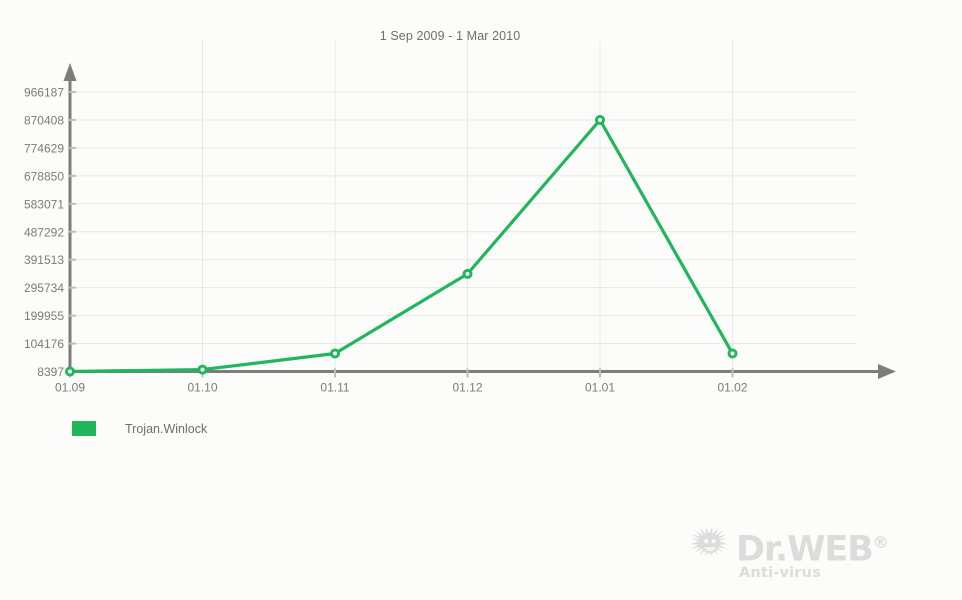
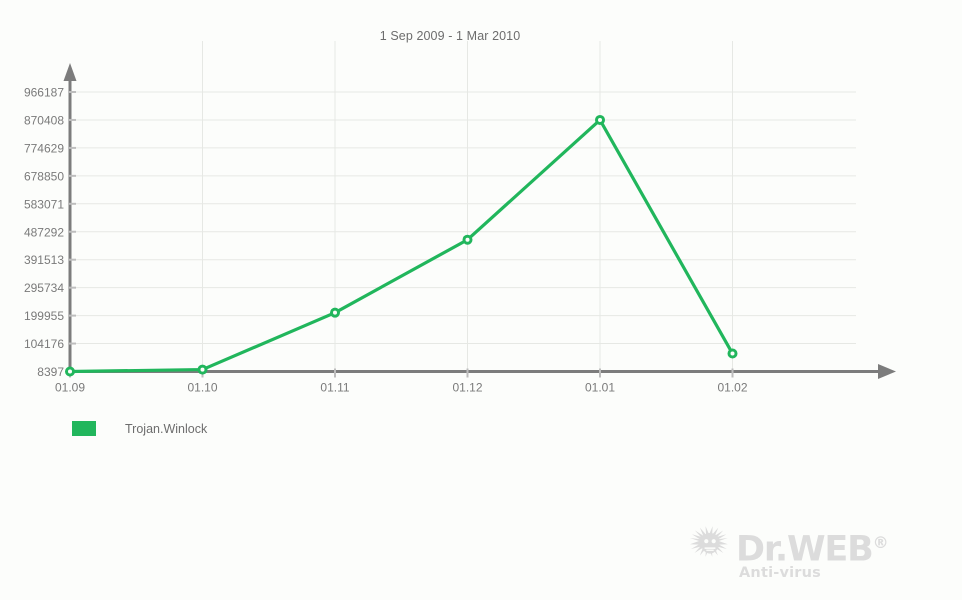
01.11: 70000 -> 210000
01.12: 340000 -> 460000
